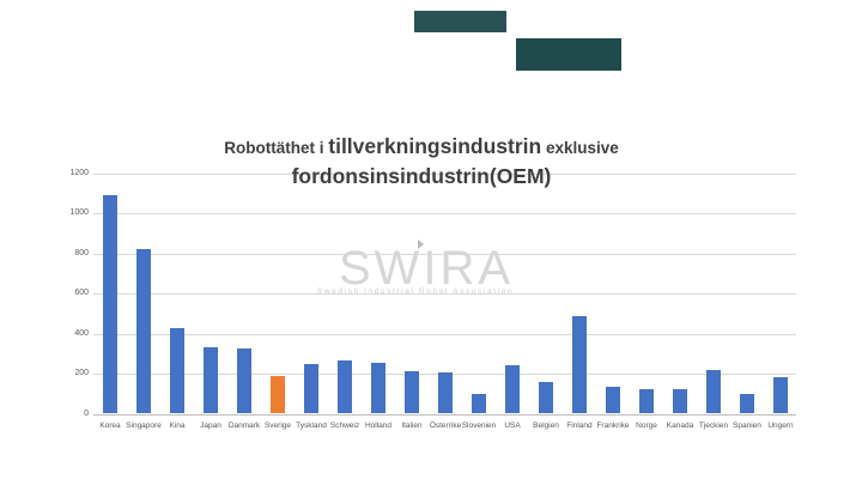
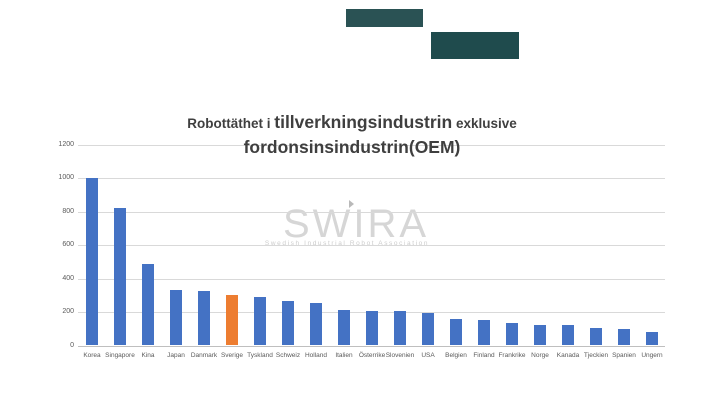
Korea: 1090 -> 1000
Kina: 430 -> 490
Sverige: 190 -> 300
Tyskland: 250 -> 290
Slovenien: 100 -> 200
USA: 240 -> 200
Finland: 490 -> 160
Tjeckien: 220 -> 100
Ungern: 180 -> 80
